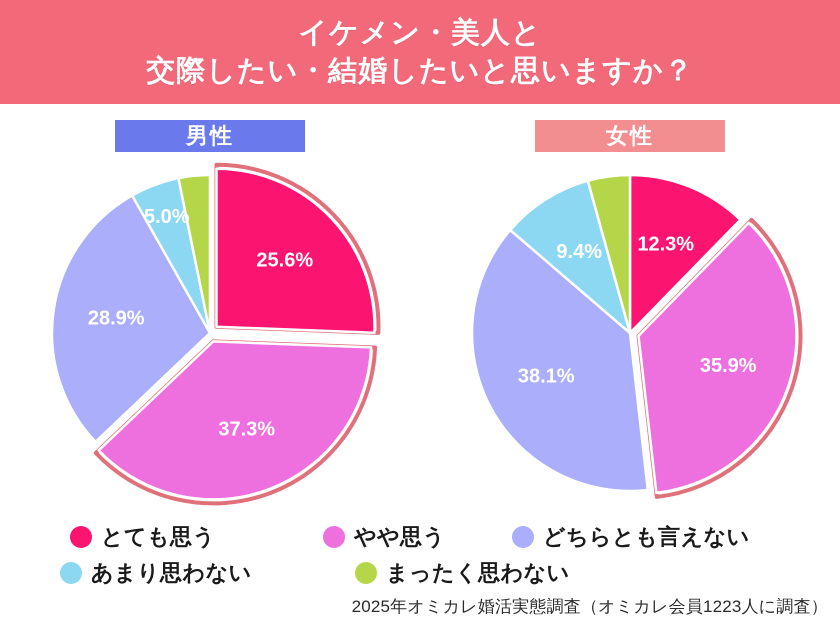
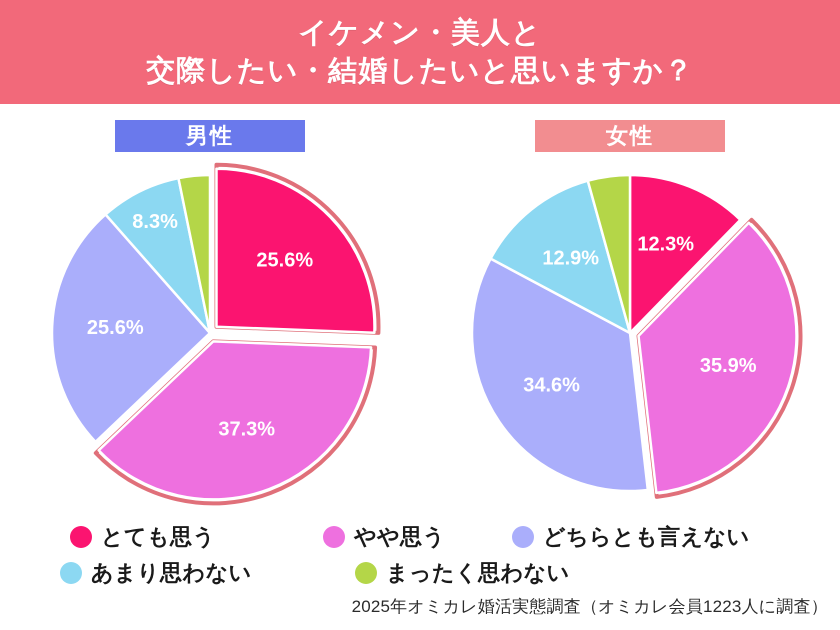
男性/どちらとも言えない: 28.9% -> 25.6%
男性/あまり思わない: 5.0% -> 8.3%
女性/どちらとも言えない: 38.1% -> 34.6%
女性/あまり思わない: 9.4% -> 12.9%
